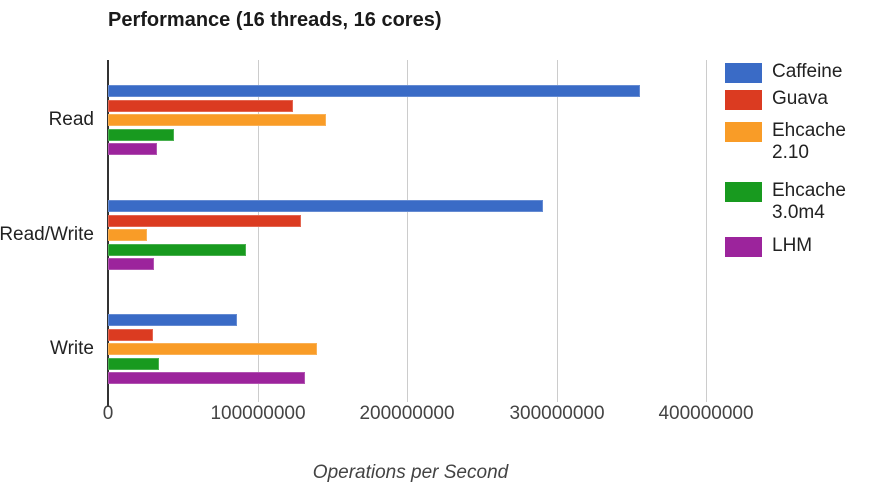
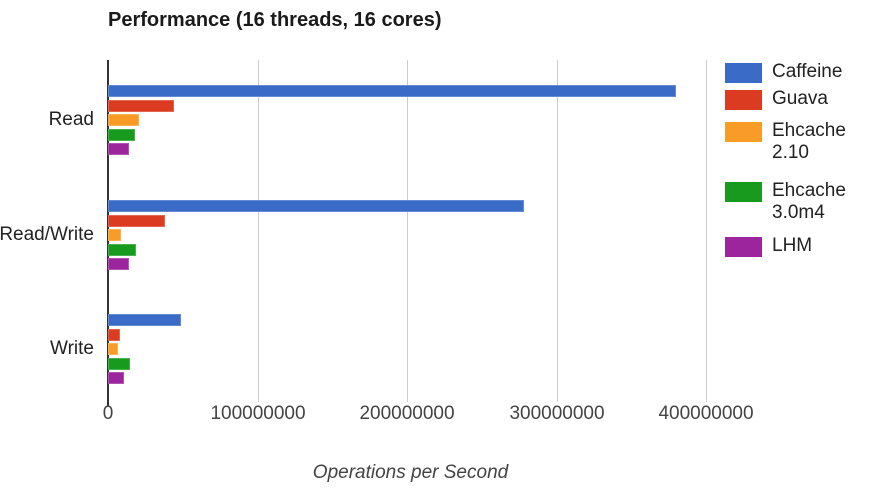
Caffeine/Read: 356000000 -> 380000000
Guava/Read: 124000000 -> 44000000
Ehcache 2.10/Read: 146000000 -> 21000000
Ehcache 3.0m4/Read: 44000000 -> 18000000
LHM/Read: 33000000 -> 14000000
Caffeine/Read/Write: 291000000 -> 278000000
Guava/Read/Write: 129000000 -> 38000000
Ehcache 2.10/Read/Write: 26000000 -> 9000000
Ehcache 3.0m4/Read/Write: 92000000 -> 19000000
LHM/Read/Write: 31000000 -> 14000000
Caffeine/Write: 86000000 -> 49000000
Guava/Write: 30000000 -> 8000000
Ehcache 2.10/Write: 140000000 -> 6000000
Ehcache 3.0m4/Write: 34000000 -> 15000000
LHM/Write: 132000000 -> 11000000
